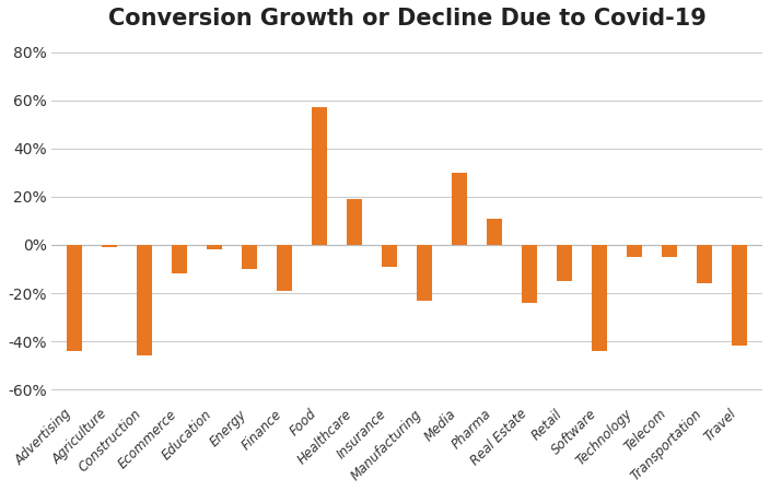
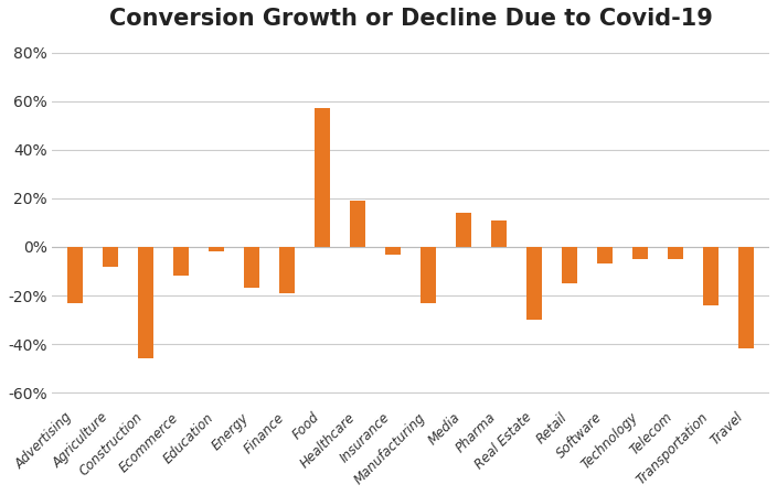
Advertising: -44% -> -23%
Agriculture: -1% -> -8%
Energy: -10% -> -17%
Insurance: -9% -> -3%
Media: 30% -> 14%
Real Estate: -24% -> -30%
Software: -44% -> -7%
Transportation: -16% -> -24%
